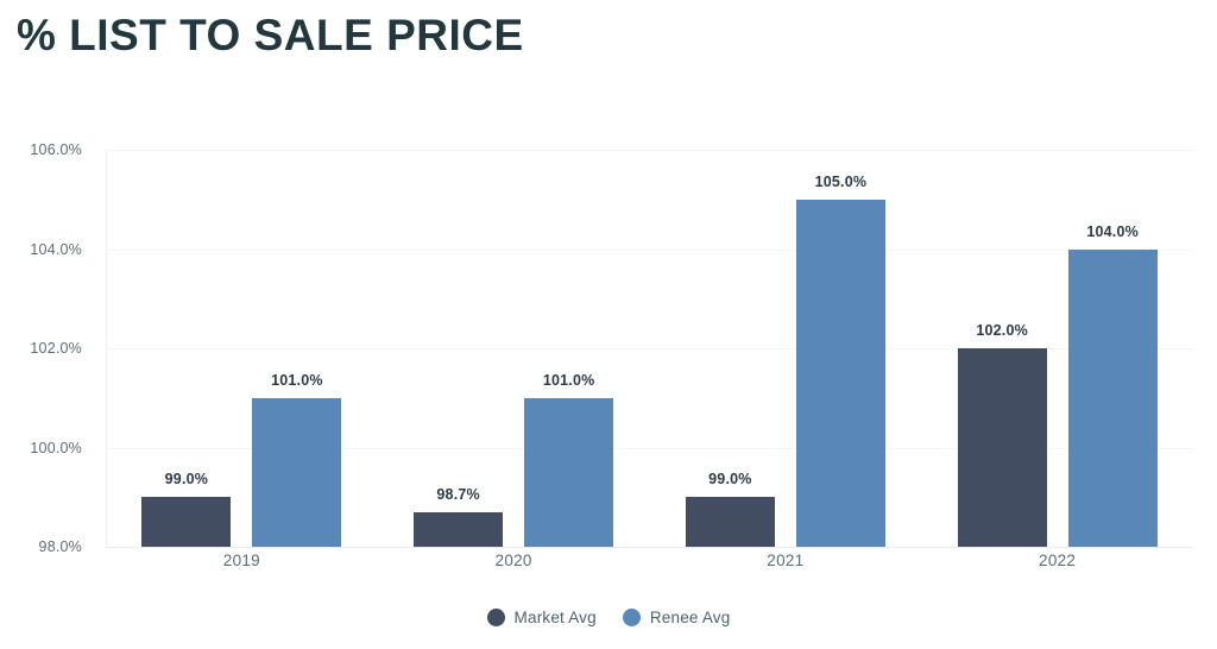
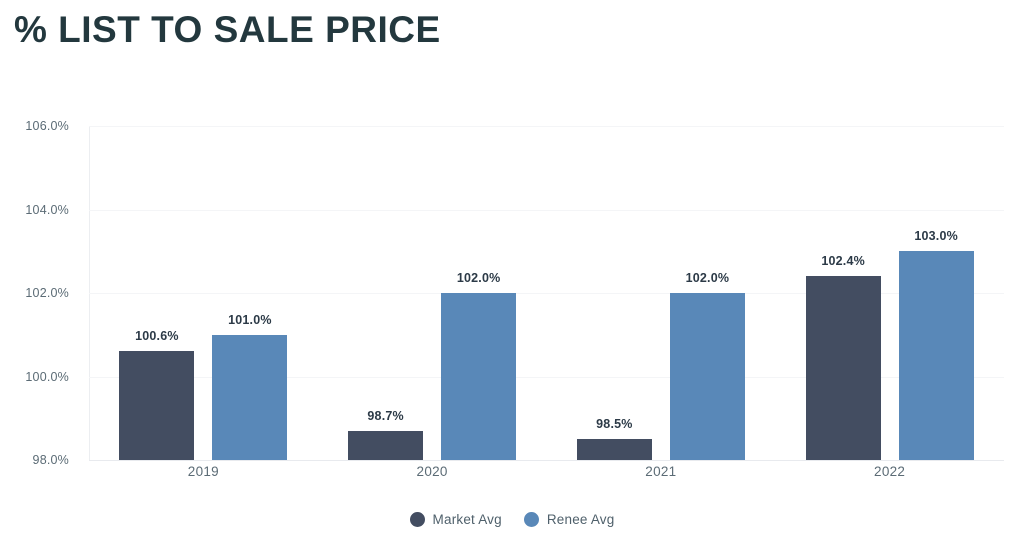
Market Avg/2019: 99.0% -> 100.6%
Renee Avg/2020: 101.0% -> 102.0%
Market Avg/2021: 99.0% -> 98.5%
Renee Avg/2021: 105.0% -> 102.0%
Market Avg/2022: 102.0% -> 102.4%
Renee Avg/2022: 104.0% -> 103.0%
